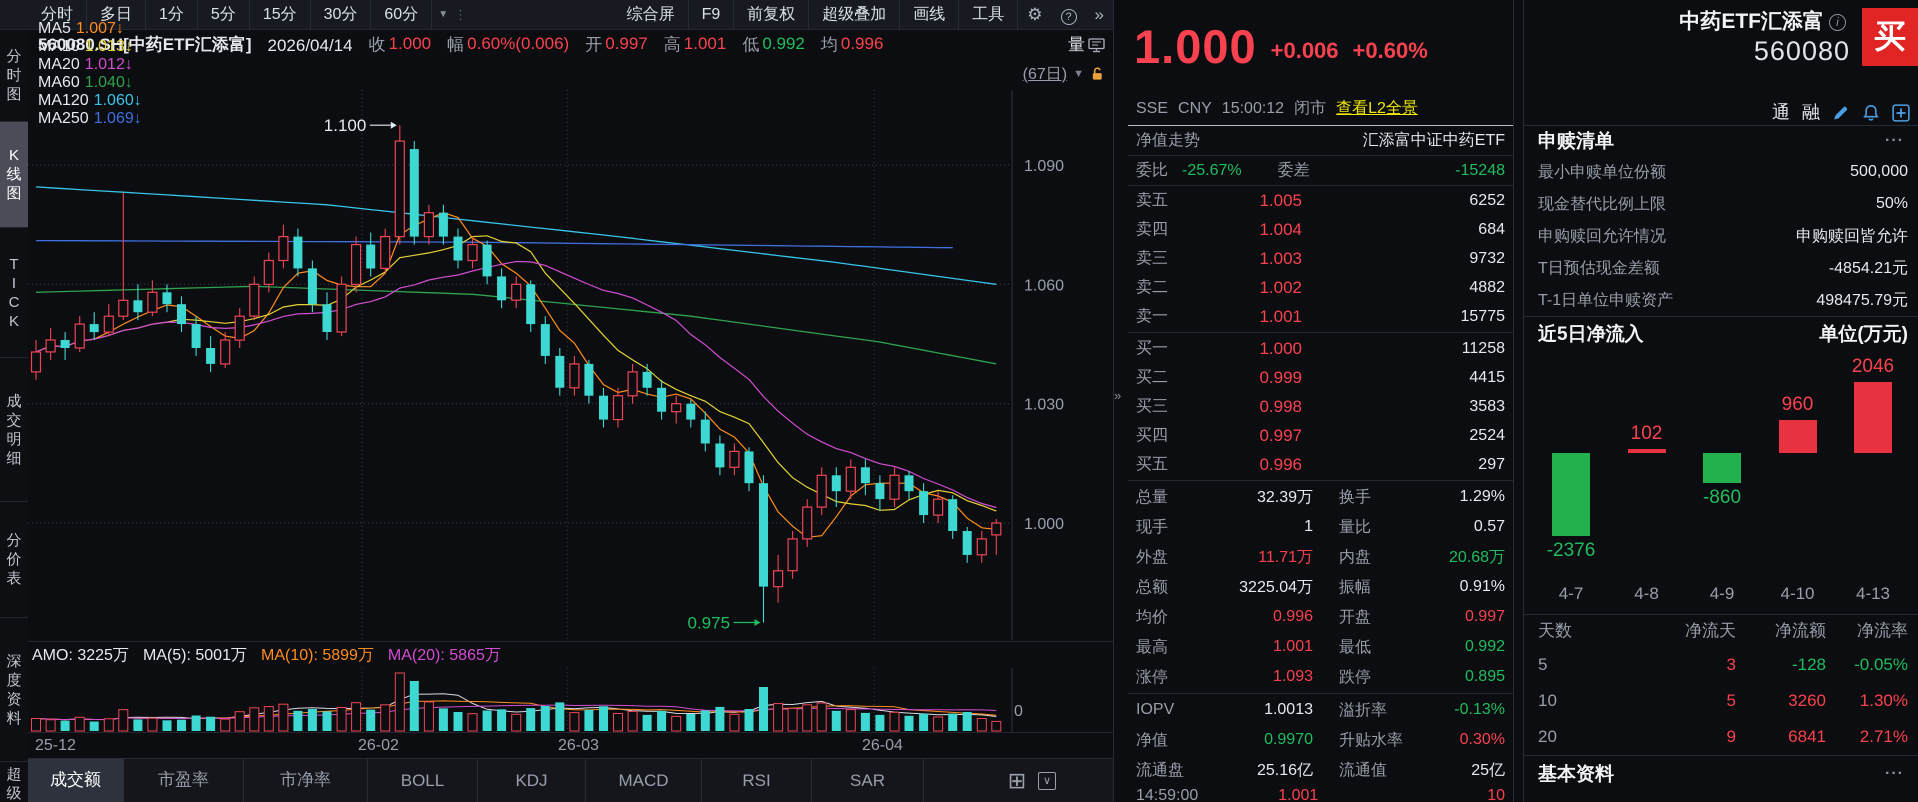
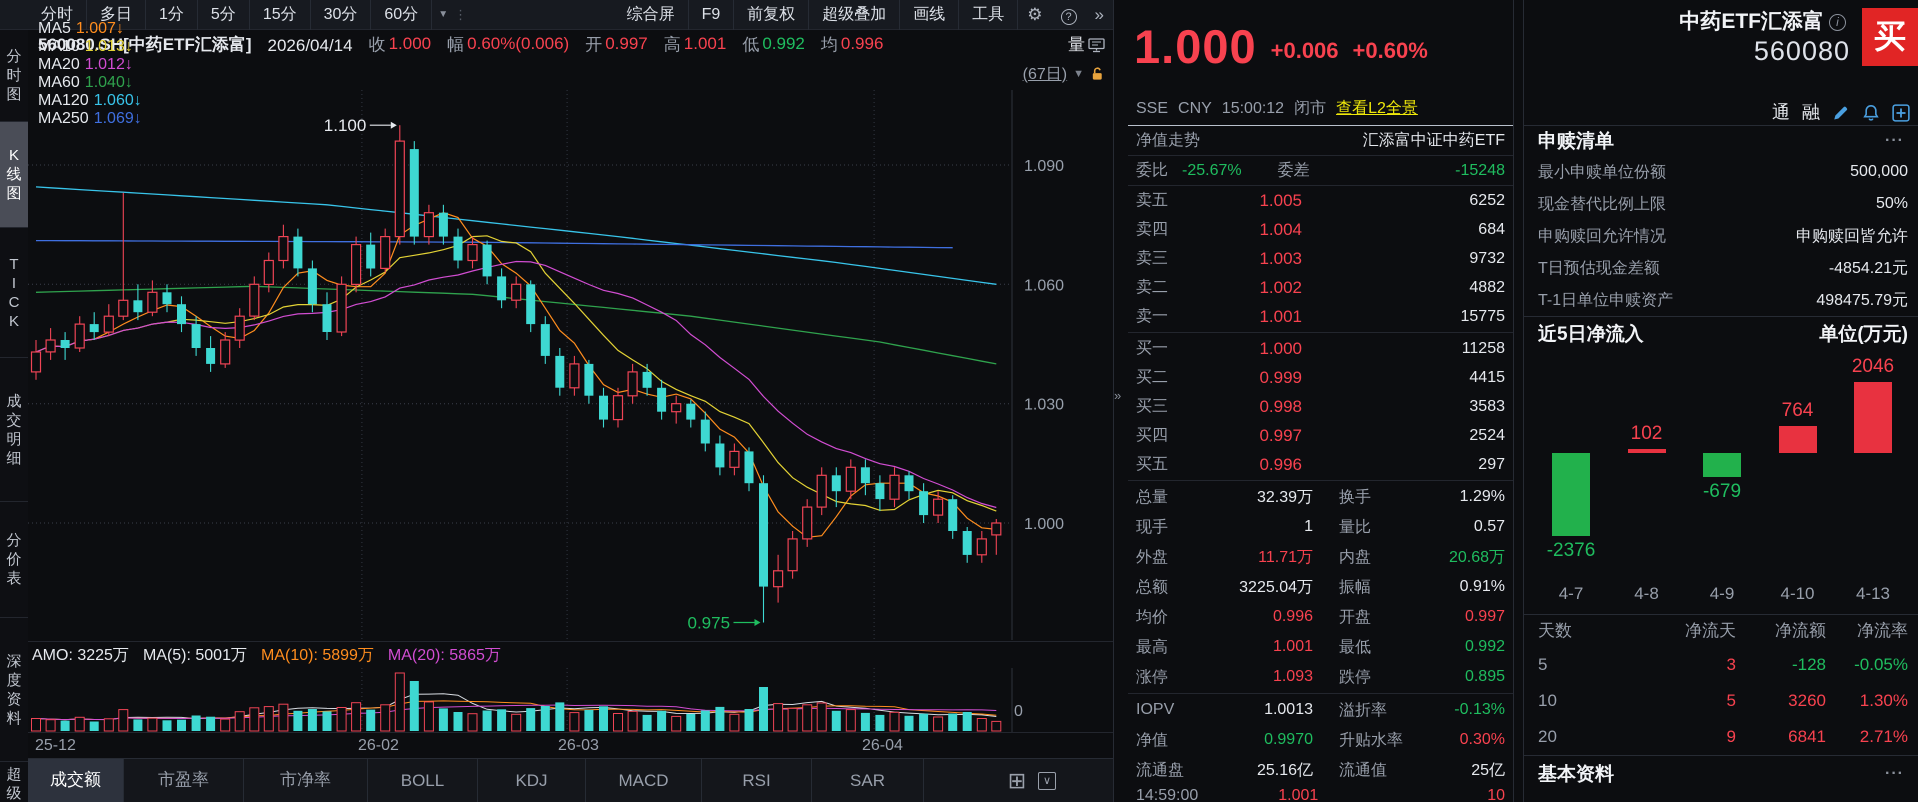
近5日净流入/4-9: -860 -> -679
近5日净流入/4-10: 960 -> 764
